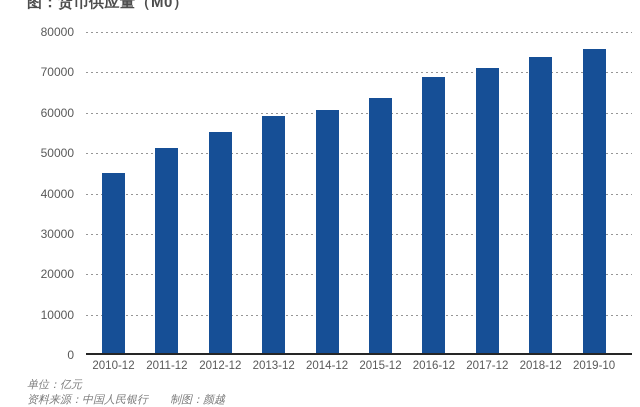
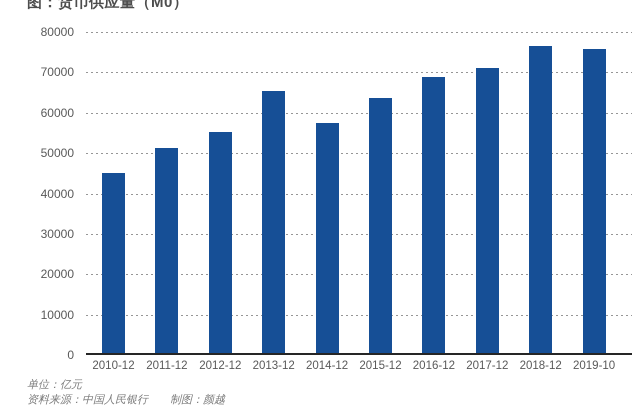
2013-12: 59000 -> 65000
2014-12: 60000 -> 57000
2018-12: 73000 -> 76000
